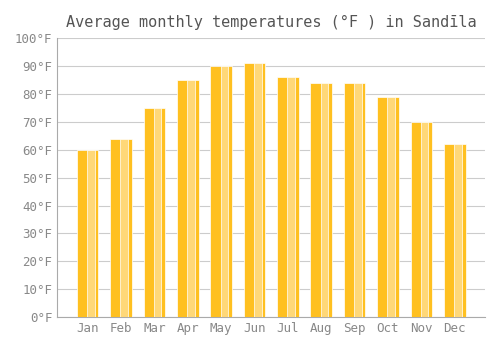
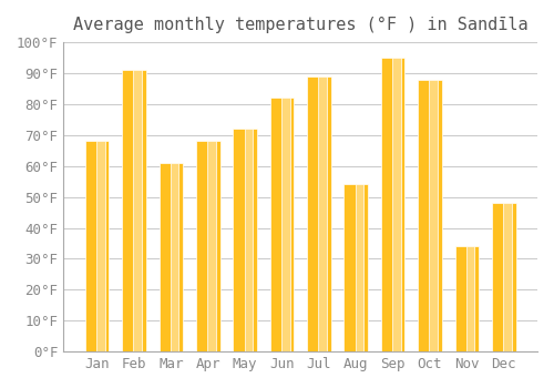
Jan: 60°F -> 68°F
Feb: 64°F -> 91°F
Mar: 75°F -> 61°F
Apr: 85°F -> 68°F
May: 90°F -> 72°F
Jun: 91°F -> 82°F
Jul: 86°F -> 89°F
Aug: 84°F -> 54°F
Sep: 84°F -> 95°F
Oct: 79°F -> 88°F
Nov: 70°F -> 34°F
Dec: 62°F -> 48°F
